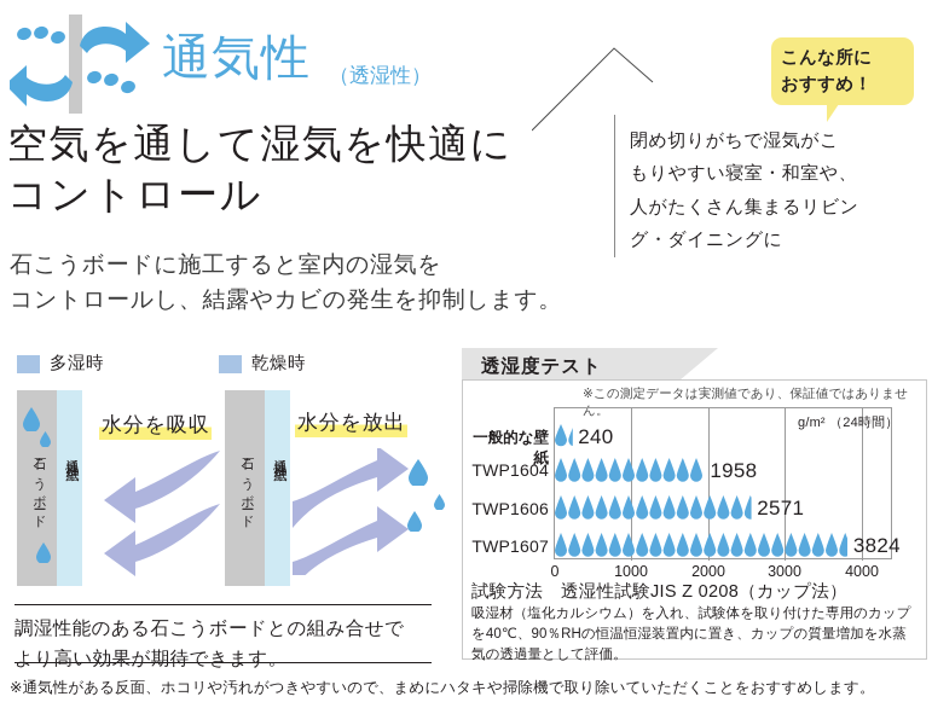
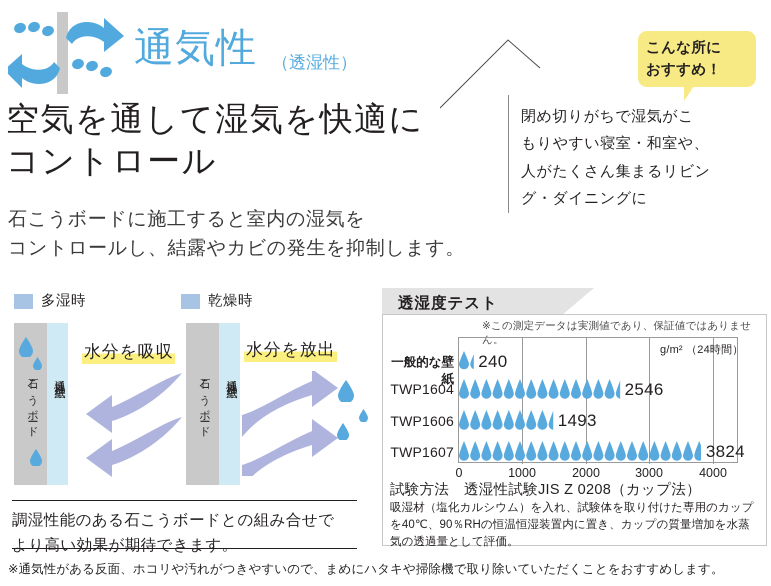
TWP1604: 1958 -> 2546
TWP1606: 2571 -> 1493
